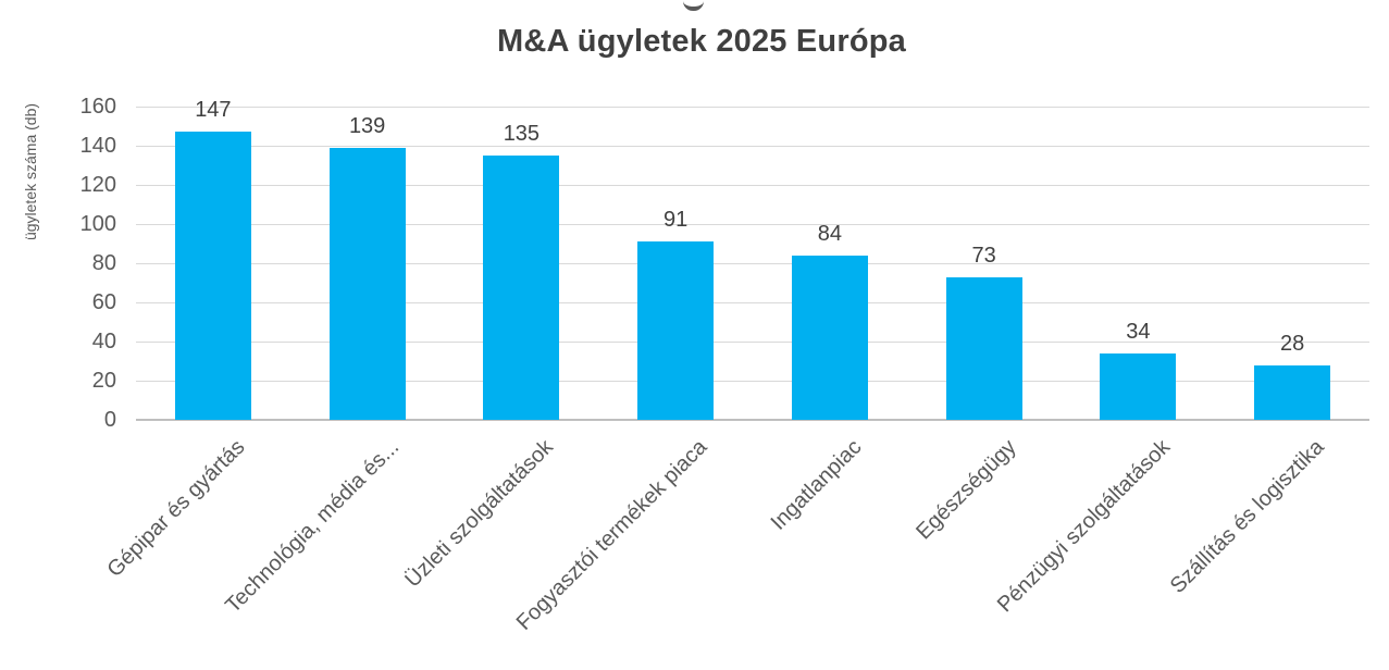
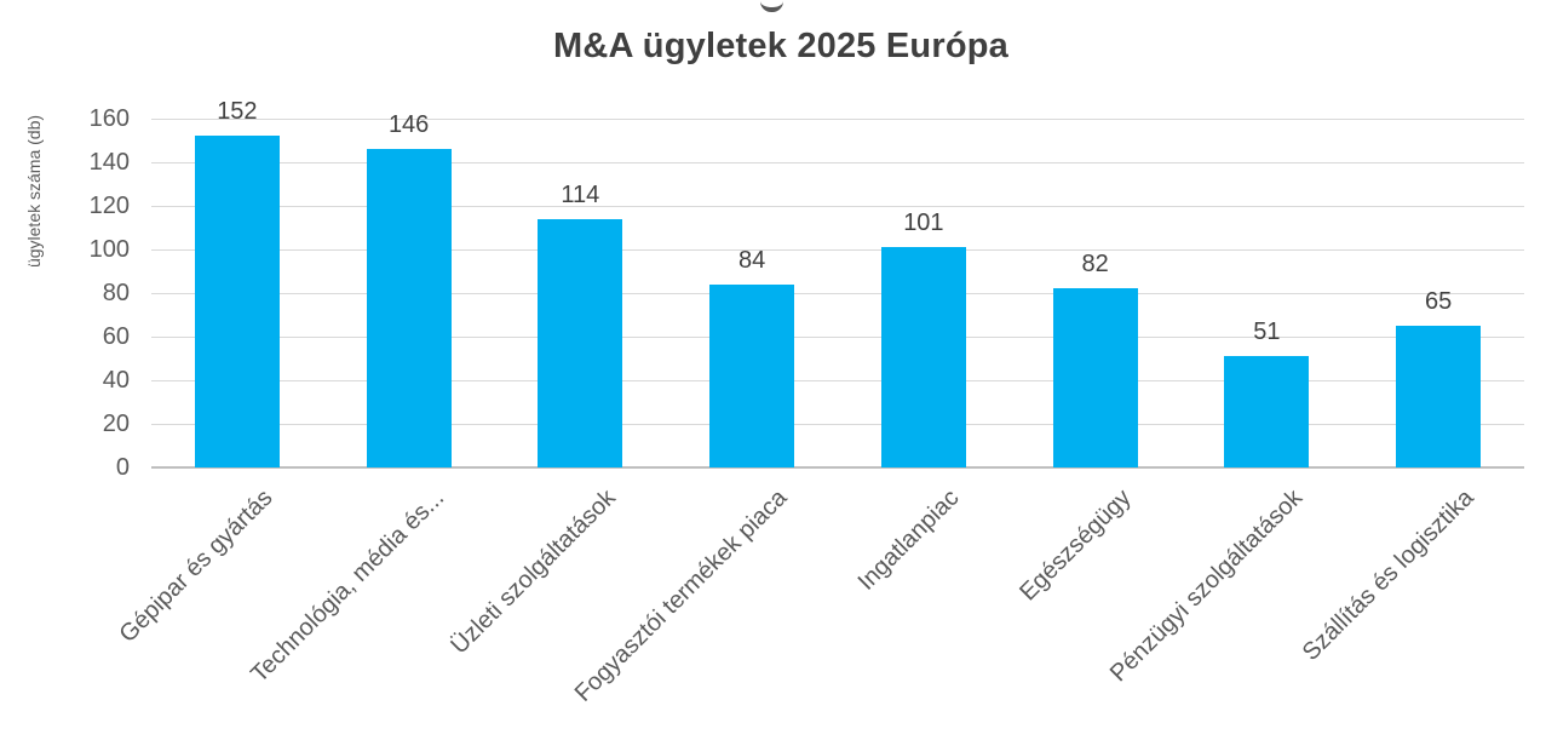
Gépipar és gyártás: 147 -> 152
Technológia, média és...: 139 -> 146
Üzleti szolgáltatások: 135 -> 114
Fogyasztói termékek piaca: 91 -> 84
Ingatlanpiac: 84 -> 101
Egészségügy: 73 -> 82
Pénzügyi szolgáltatások: 34 -> 51
Szállítás és logisztika: 28 -> 65
